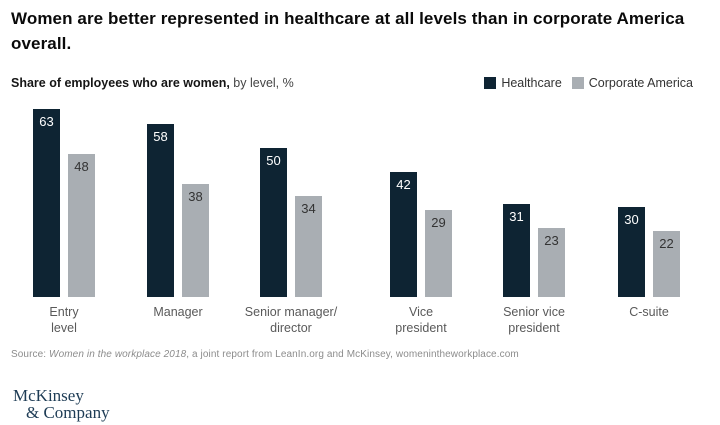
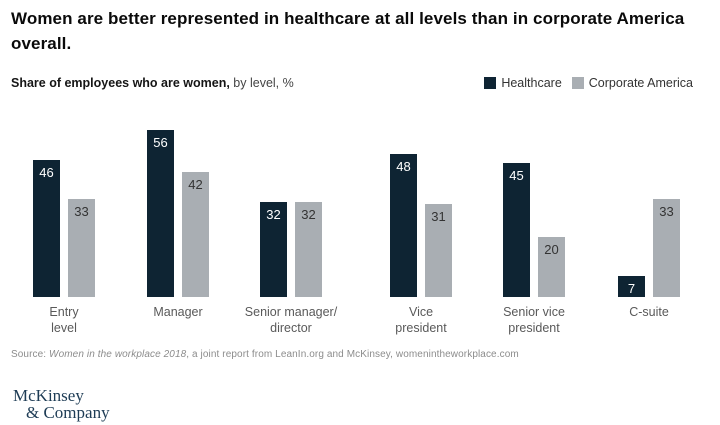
Healthcare/Entry level: 63 -> 46
Corporate America/Entry level: 48 -> 33
Healthcare/Manager: 58 -> 56
Corporate America/Manager: 38 -> 42
Healthcare/Senior manager/director: 50 -> 32
Corporate America/Senior manager/director: 34 -> 32
Healthcare/Vice president: 42 -> 48
Corporate America/Vice president: 29 -> 31
Healthcare/Senior vice president: 31 -> 45
Corporate America/Senior vice president: 23 -> 20
Healthcare/C-suite: 30 -> 7
Corporate America/C-suite: 22 -> 33
